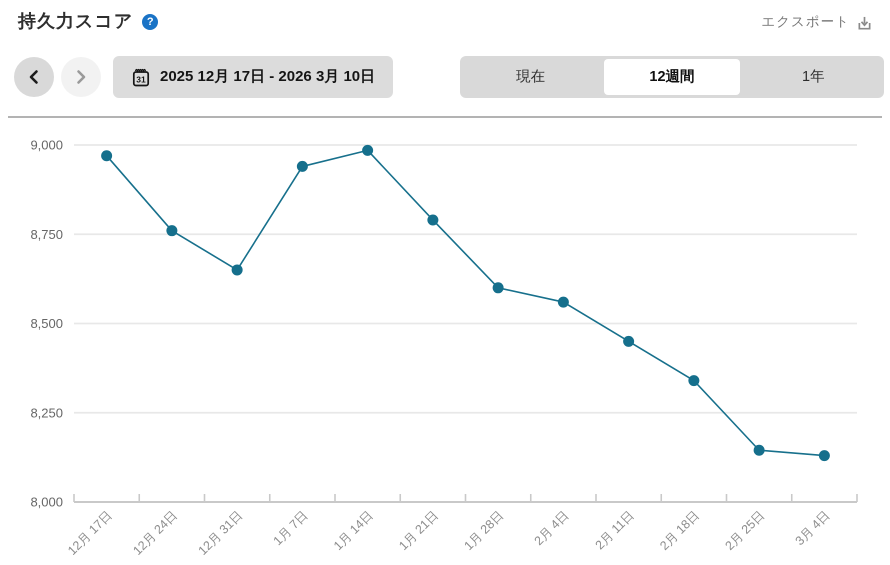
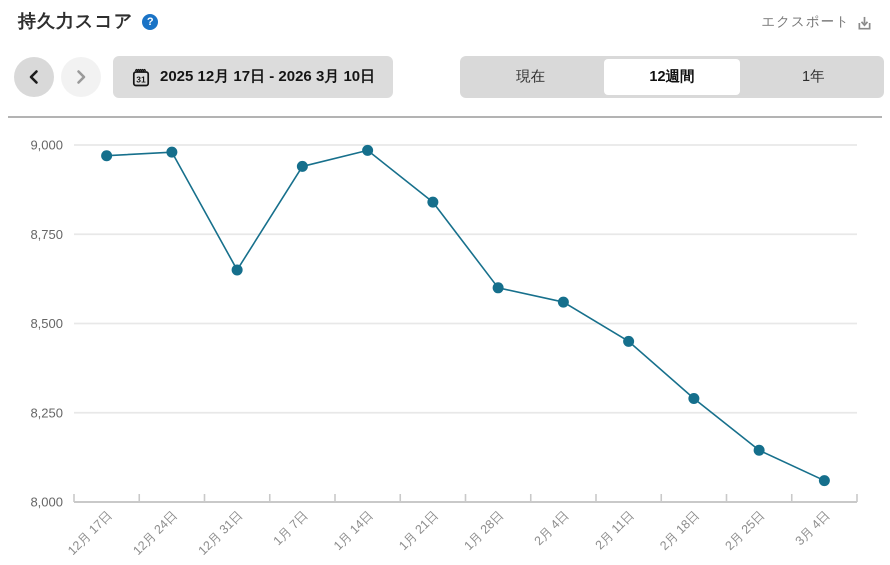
12月 24日: 8760 -> 8980
1月 21日: 8790 -> 8840
2月 18日: 8340 -> 8290
3月 4日: 8130 -> 8060
